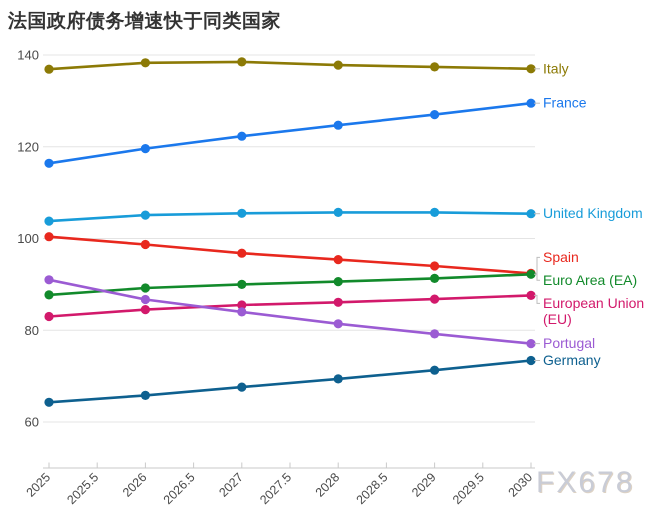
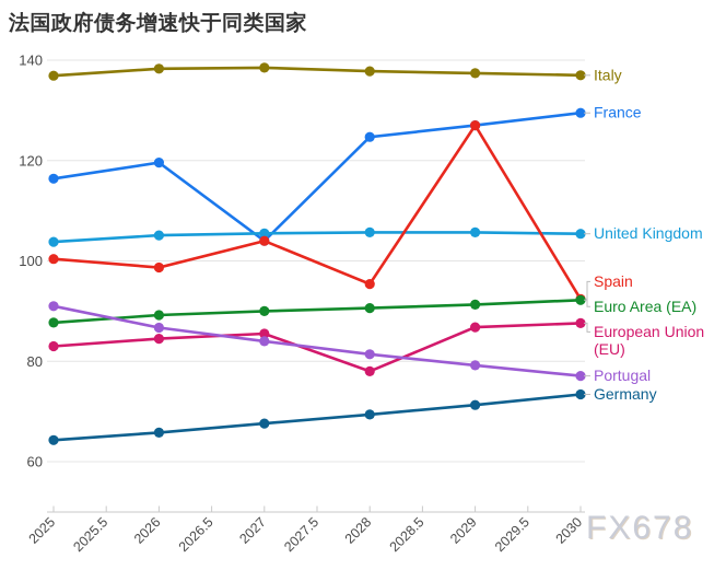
France/2027: 122 -> 104
Spain/2027: 97 -> 104
European Union (EU)/2028: 86 -> 78
Spain/2029: 94 -> 127
